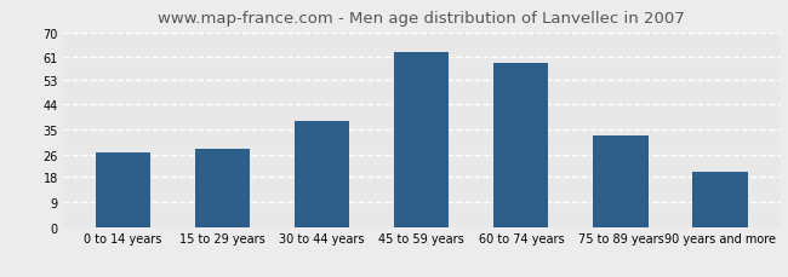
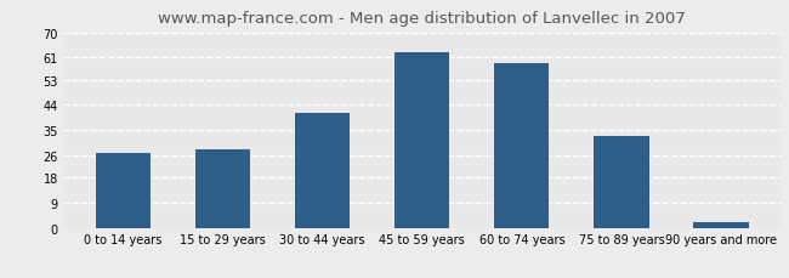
30 to 44 years: 38 -> 41
90 years and more: 20 -> 2
